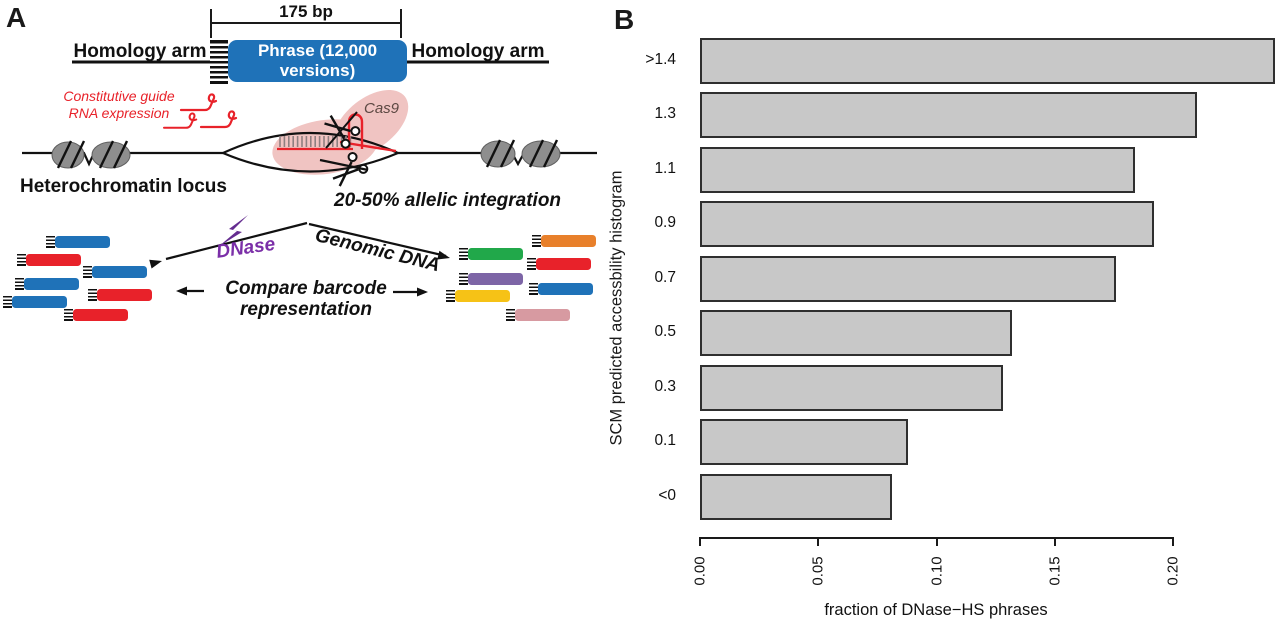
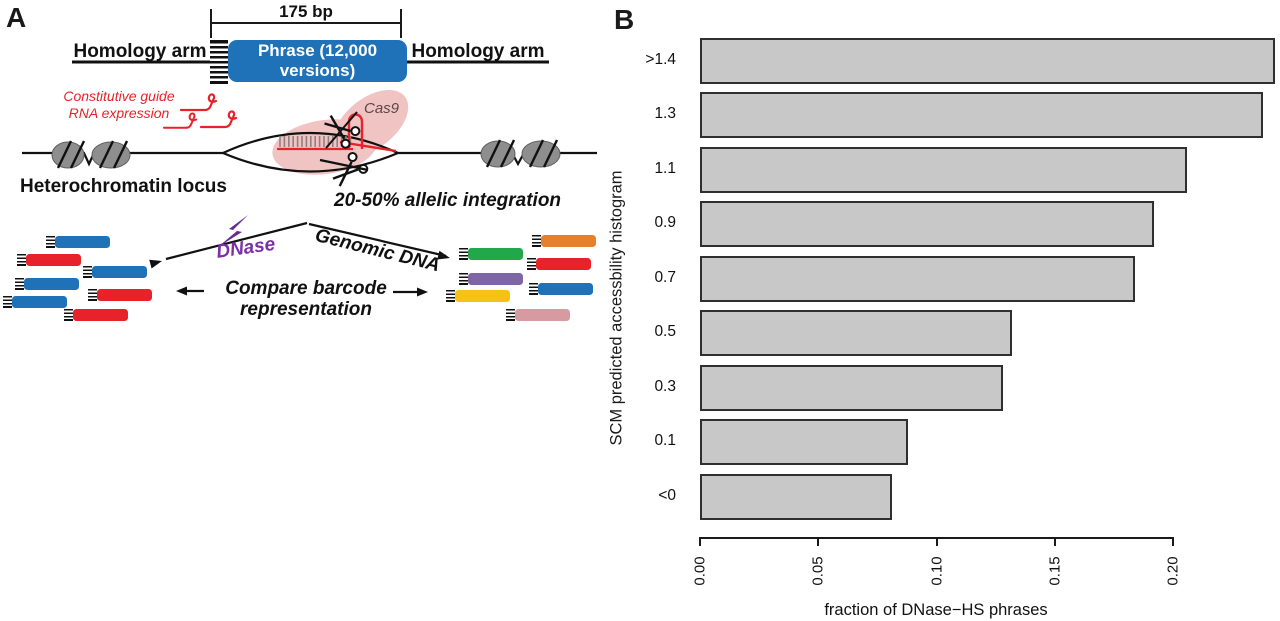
1.3: 0.210 -> 0.238
1.1: 0.184 -> 0.206
0.7: 0.176 -> 0.184
